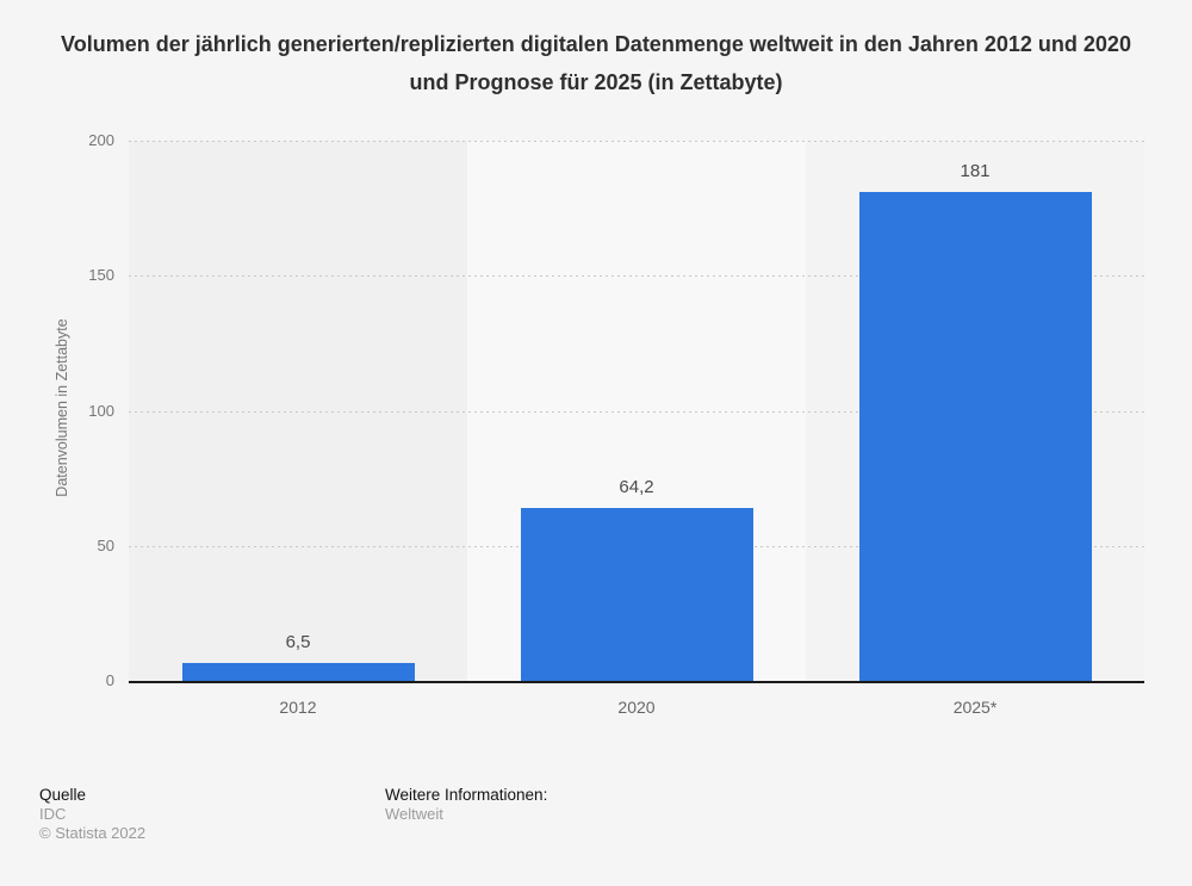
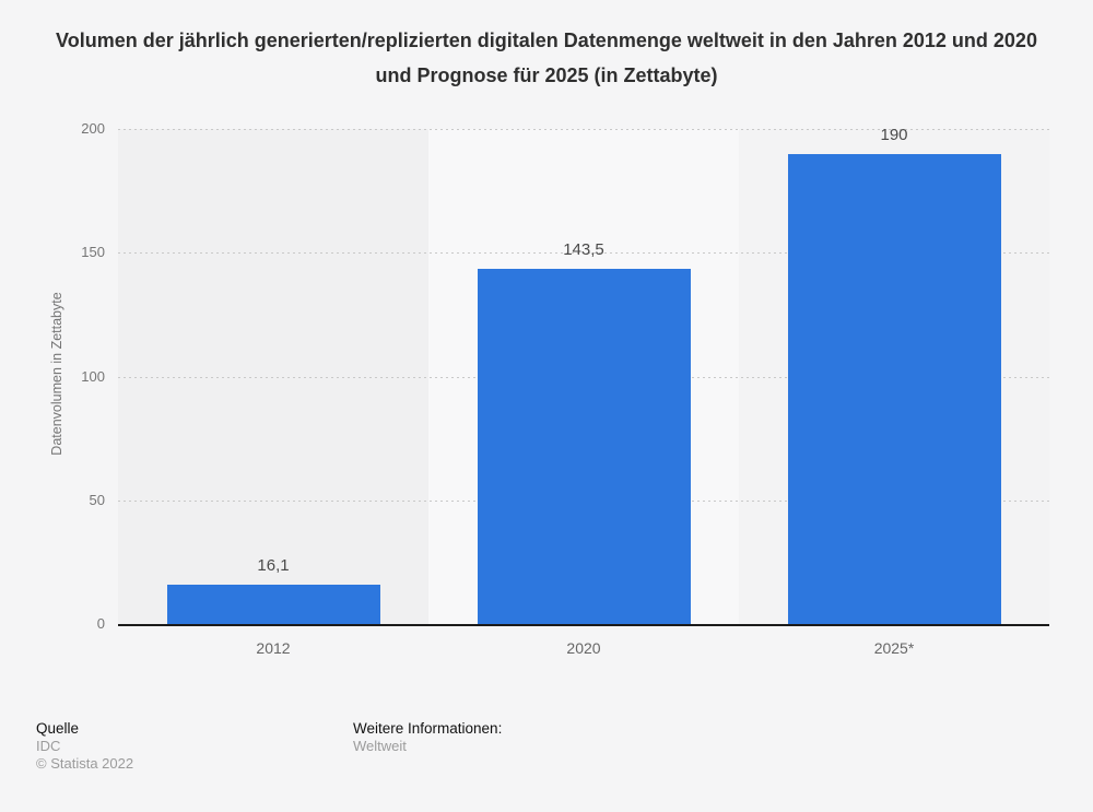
2012: 6,5 -> 16,1
2020: 64,2 -> 143,5
2025*: 181 -> 190
